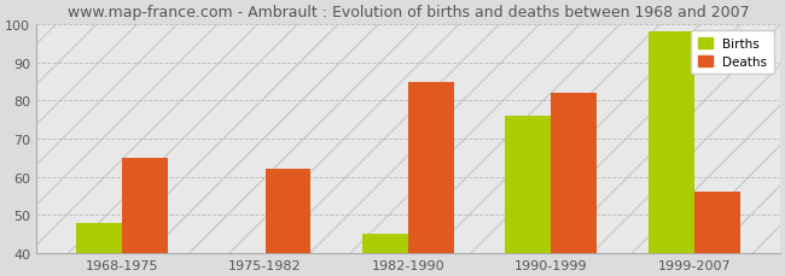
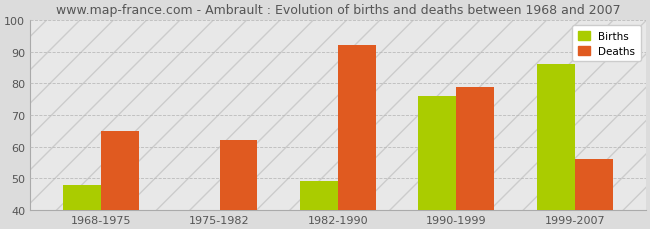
Births/1982-1990: 45 -> 49
Deaths/1982-1990: 85 -> 92
Deaths/1990-1999: 82 -> 79
Births/1999-2007: 98 -> 86
